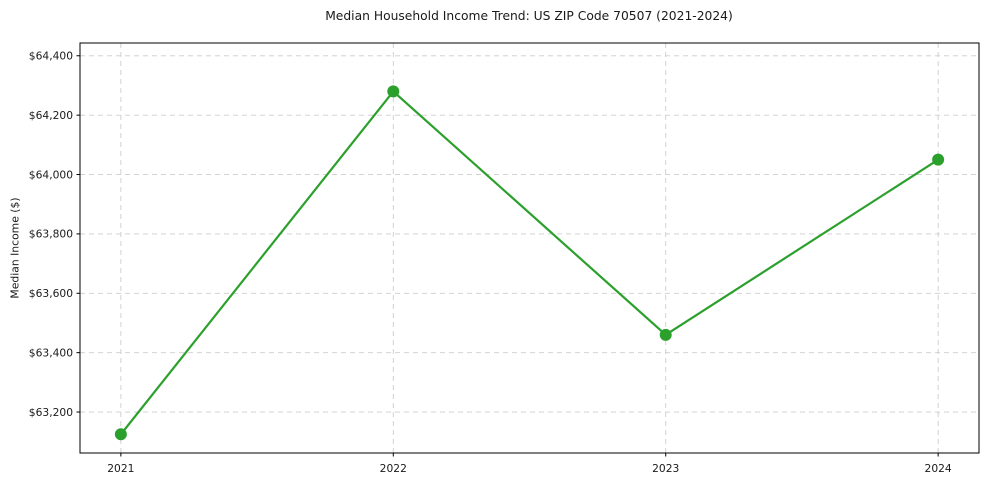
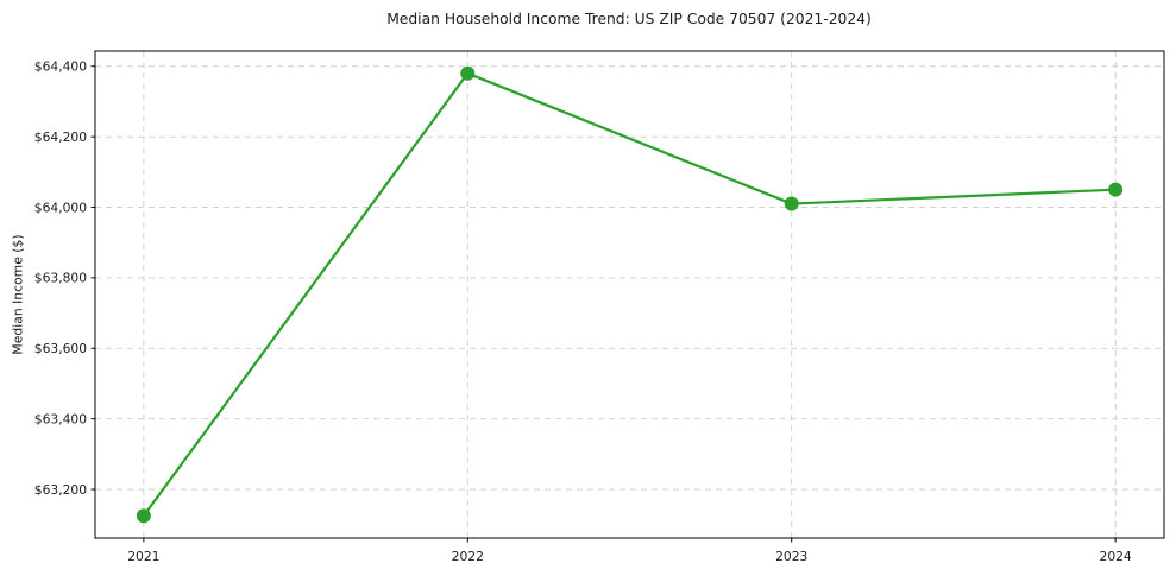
2022: $64280 -> $64380
2023: $63460 -> $64010
